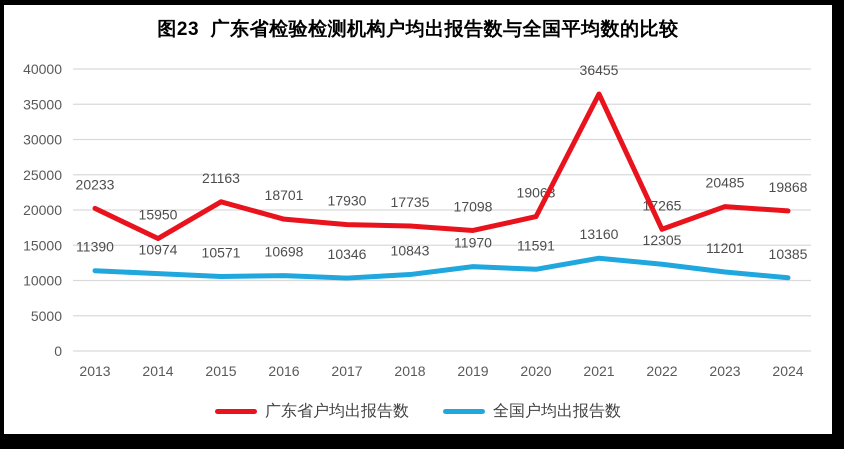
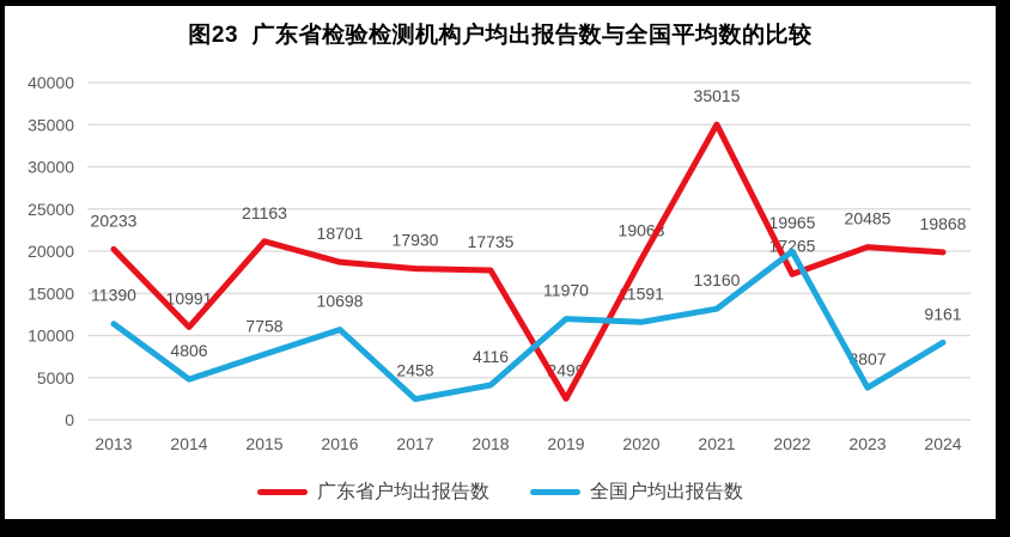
广东省户均出报告数/2014: 15950 -> 10991
全国户均出报告数/2014: 10974 -> 4806
全国户均出报告数/2015: 10571 -> 7758
全国户均出报告数/2017: 10346 -> 2458
全国户均出报告数/2018: 10843 -> 4116
广东省户均出报告数/2019: 17098 -> 2499
广东省户均出报告数/2021: 36455 -> 35015
全国户均出报告数/2022: 12305 -> 19965
全国户均出报告数/2023: 11201 -> 3807
全国户均出报告数/2024: 10385 -> 9161
